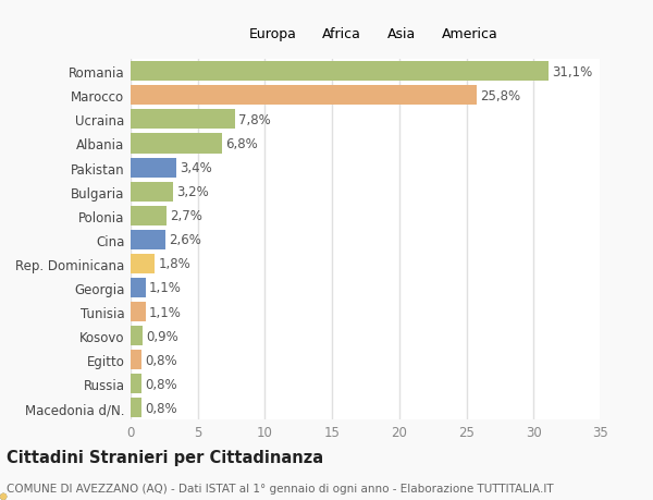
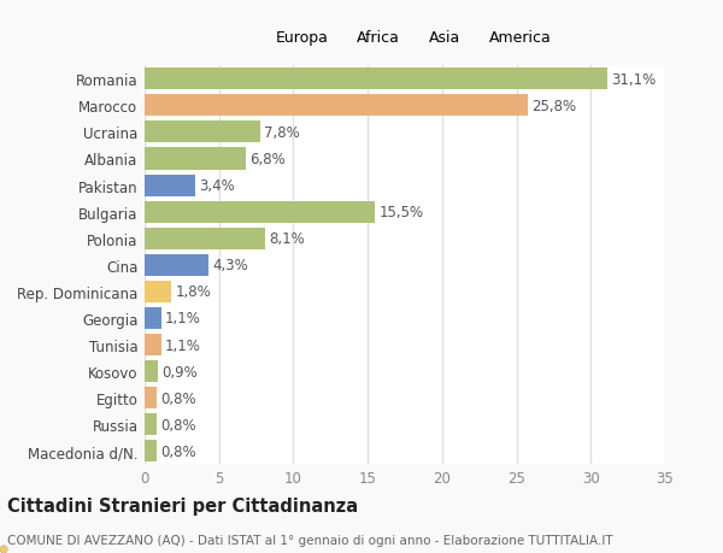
Bulgaria: 3,2% -> 15,5%
Polonia: 2,7% -> 8,1%
Cina: 2,6% -> 4,3%
